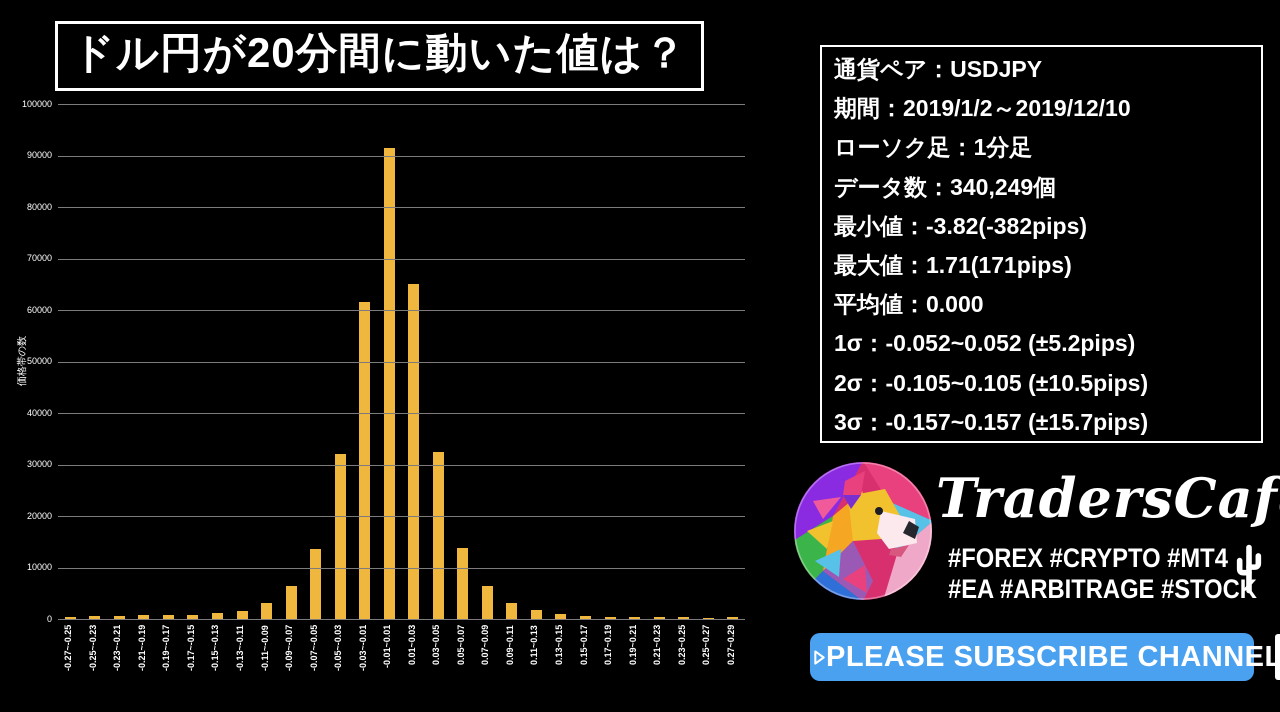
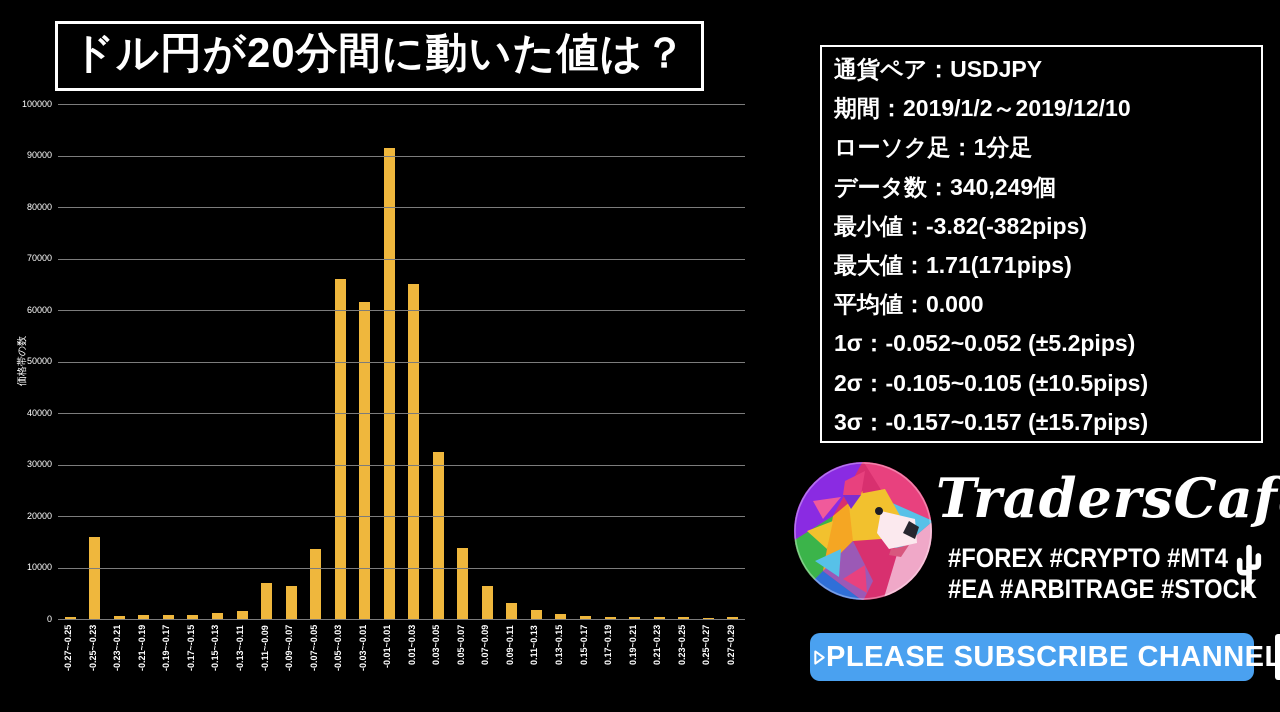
-0.25~-0.23: 1000 -> 16000
-0.11~-0.09: 3000 -> 7000
-0.05~-0.03: 32000 -> 66000
